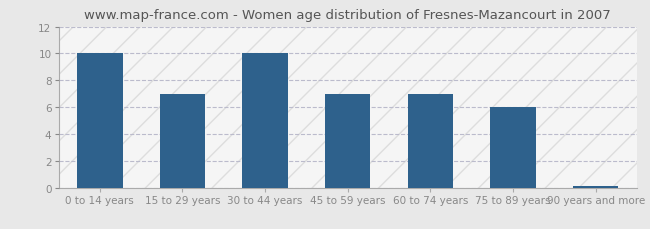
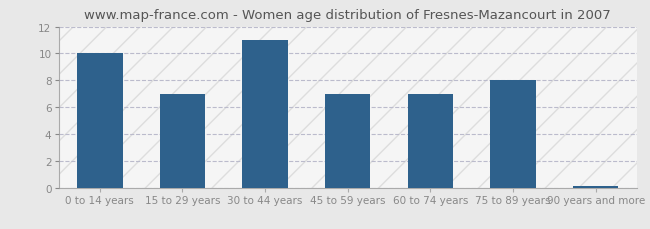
30 to 44 years: 10.0 -> 11.0
75 to 89 years: 6.0 -> 8.0
